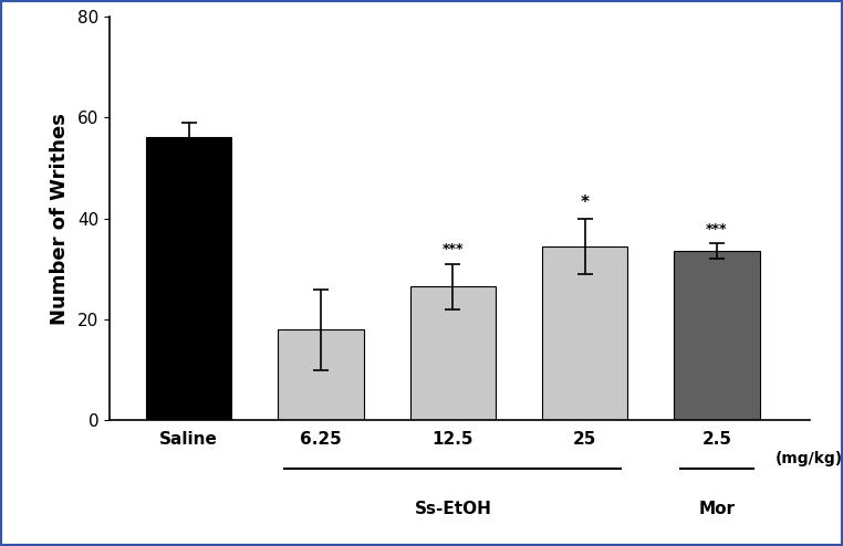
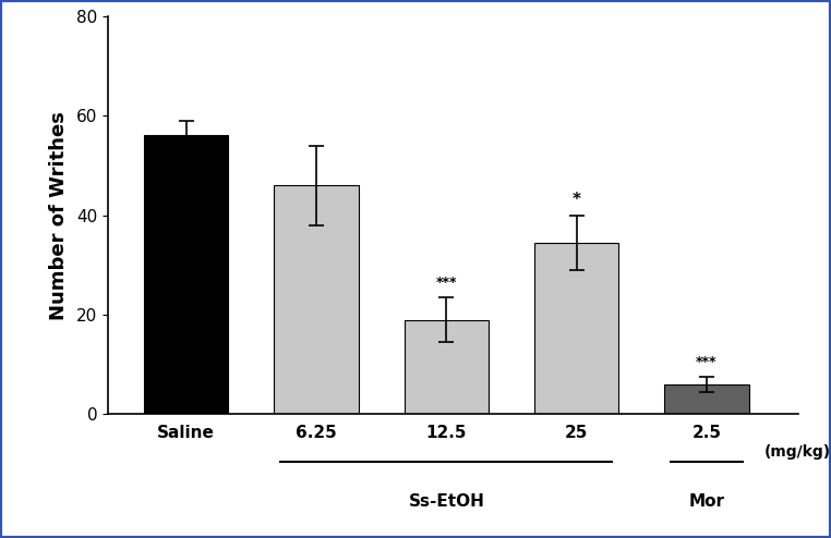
6.25: 18.0 -> 46.0
12.5: 26.5 -> 19.0
2.5: 33.5 -> 6.0
